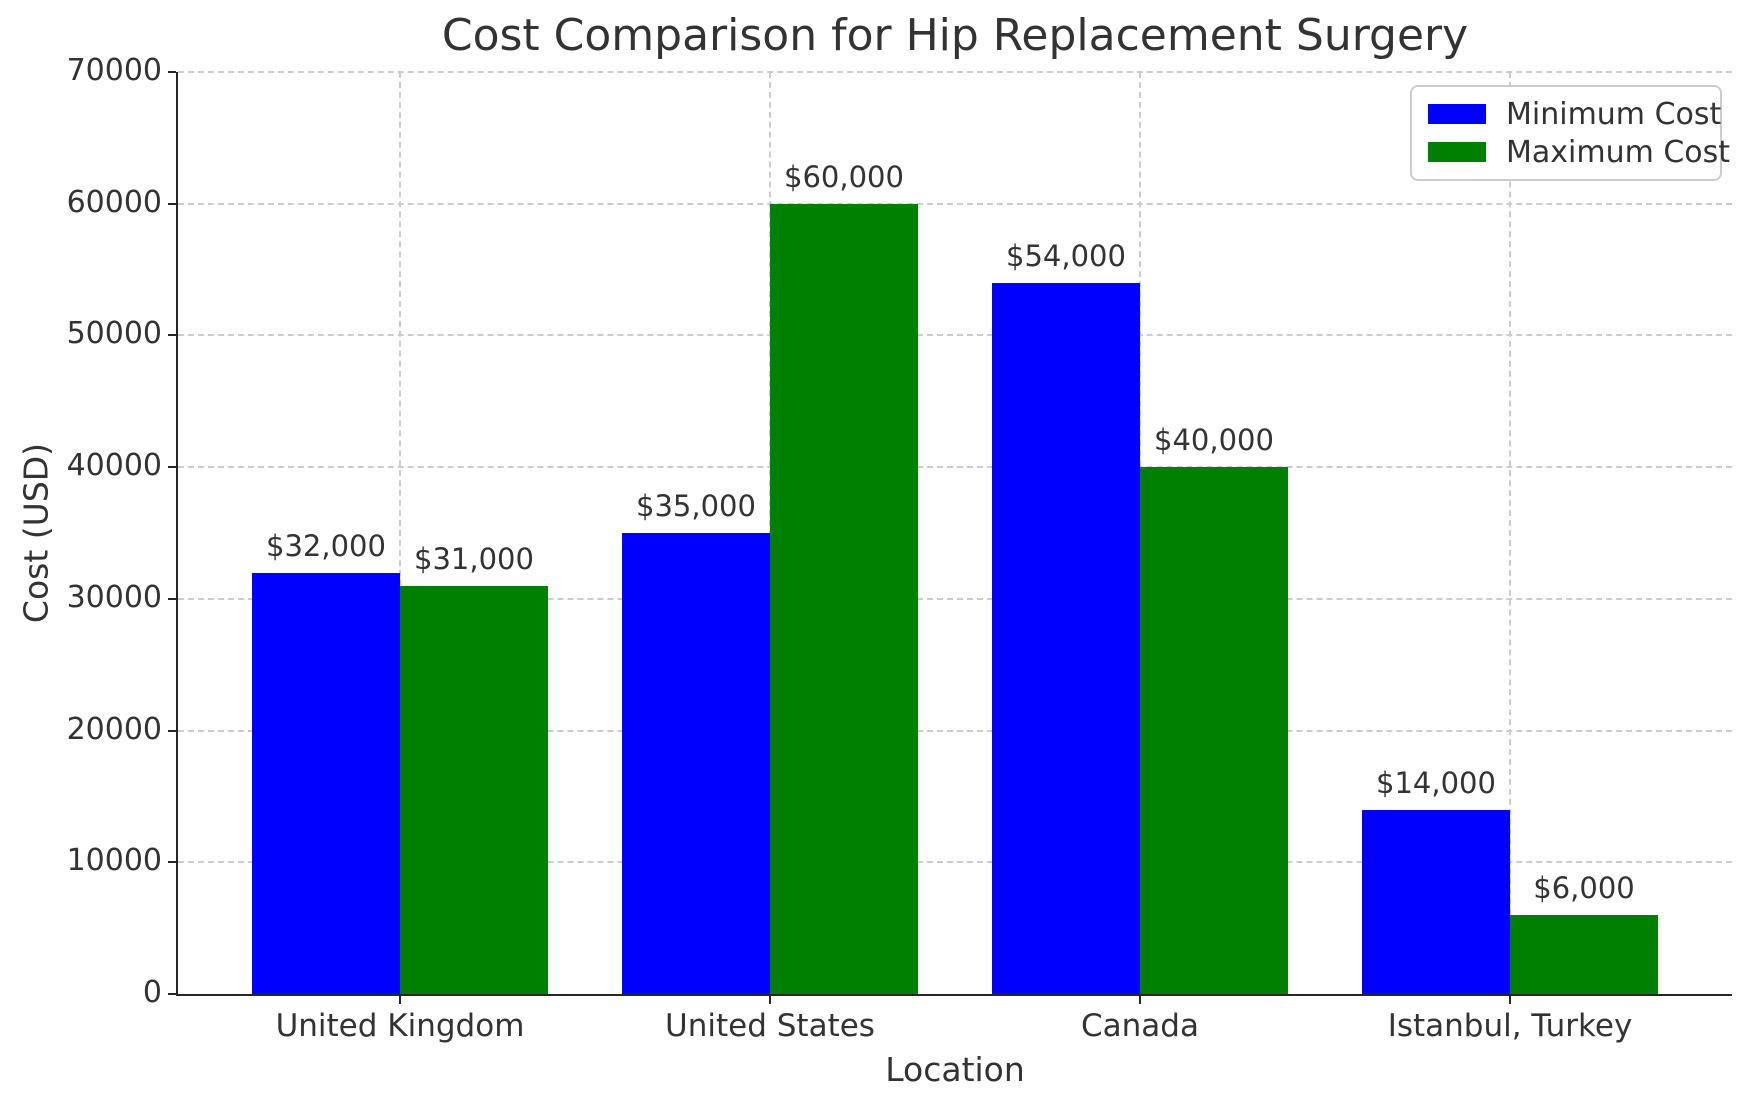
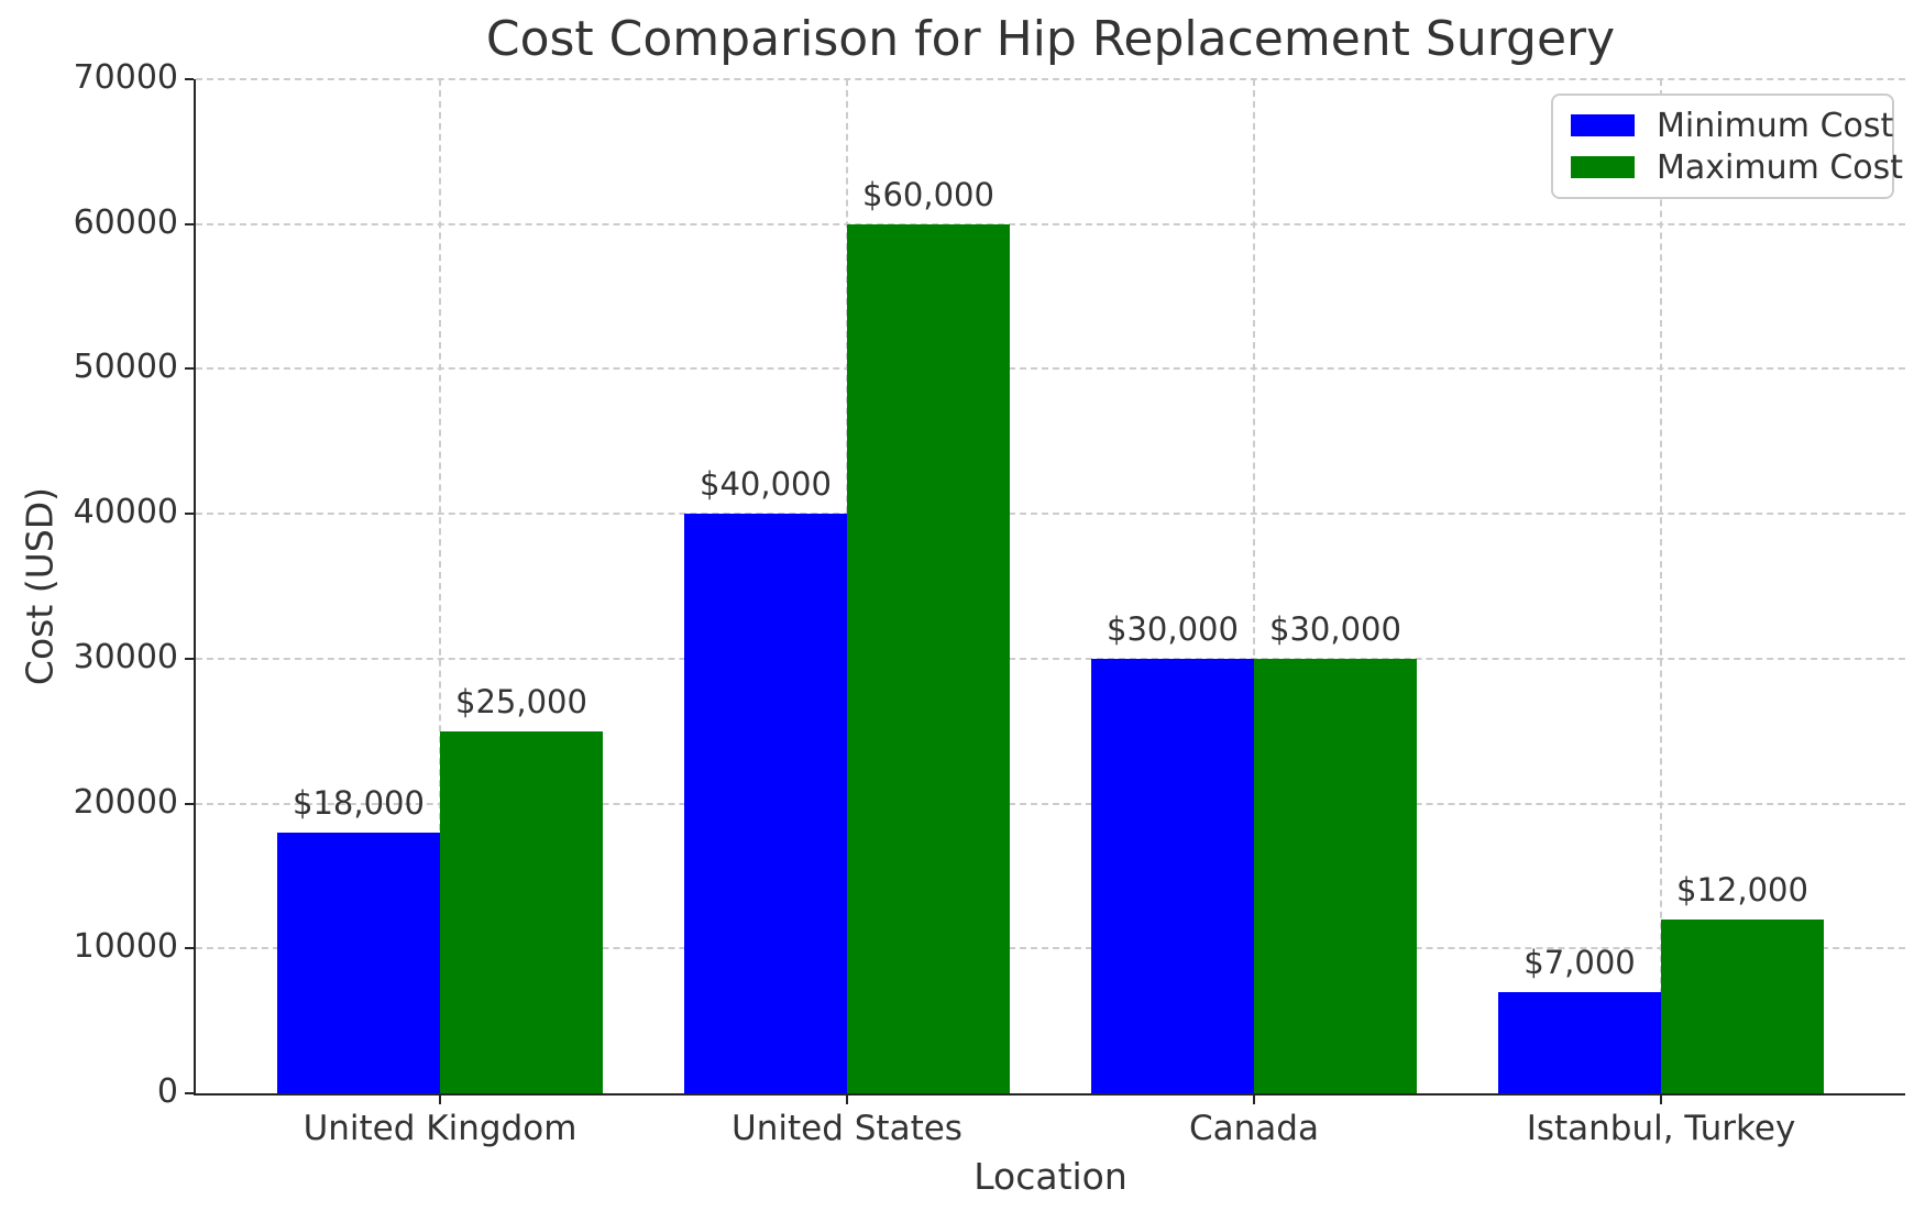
Minimum Cost/United Kingdom: $32,000 -> $18,000
Maximum Cost/United Kingdom: $31,000 -> $25,000
Minimum Cost/United States: $35,000 -> $40,000
Minimum Cost/Canada: $54,000 -> $30,000
Maximum Cost/Canada: $40,000 -> $30,000
Minimum Cost/Istanbul, Turkey: $14,000 -> $7,000
Maximum Cost/Istanbul, Turkey: $6,000 -> $12,000
